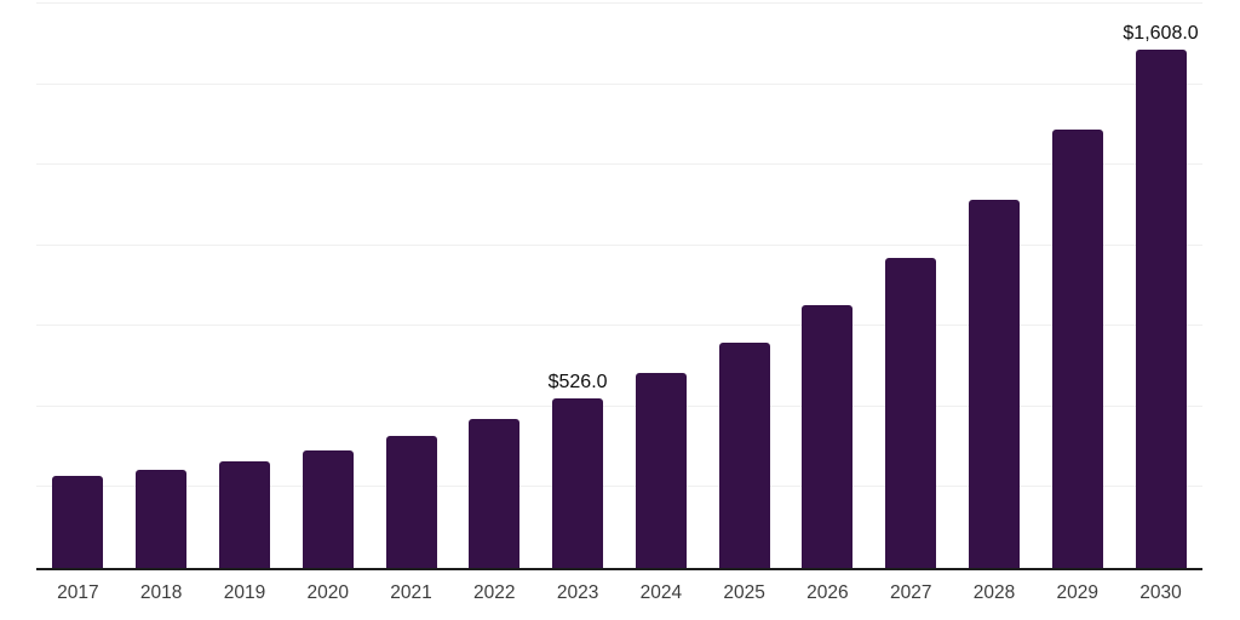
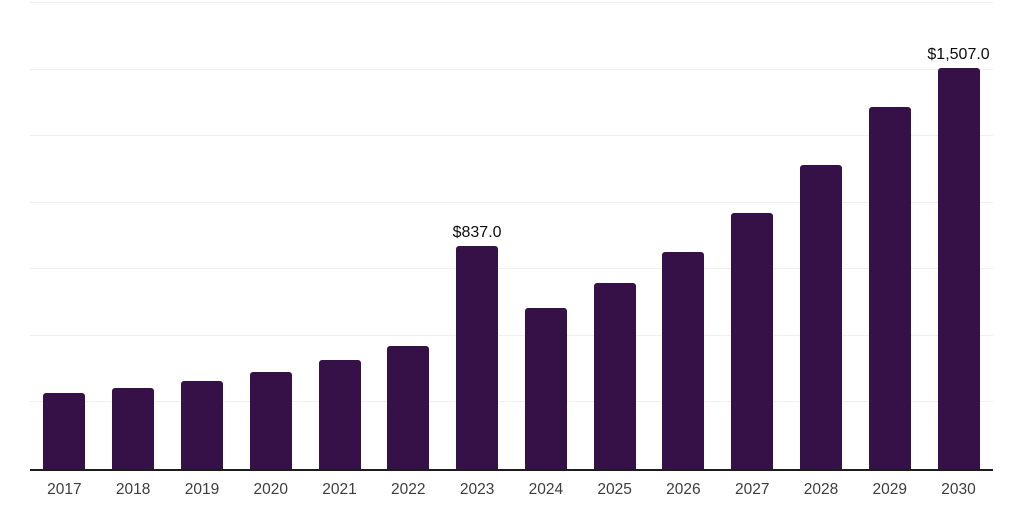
2023: $526.0 -> $837.0
2030: $1,608.0 -> $1,507.0
